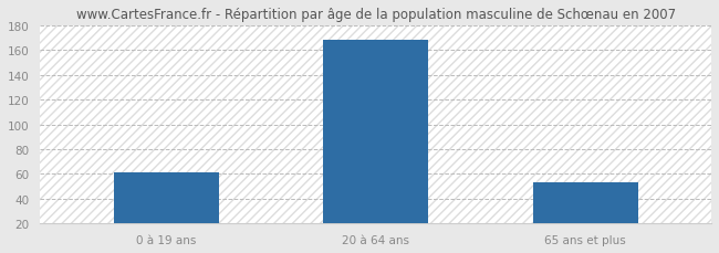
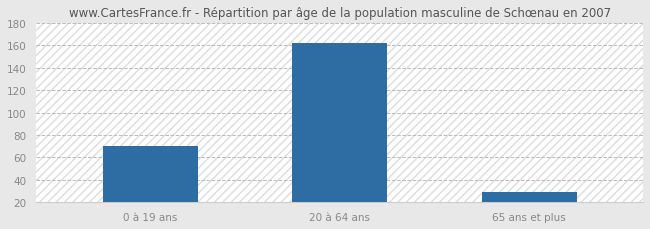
0 à 19 ans: 61 -> 70
20 à 64 ans: 168 -> 162
65 ans et plus: 53 -> 29
